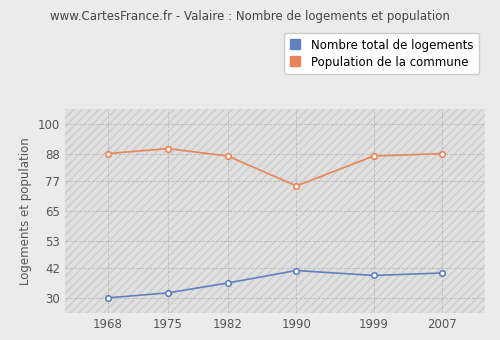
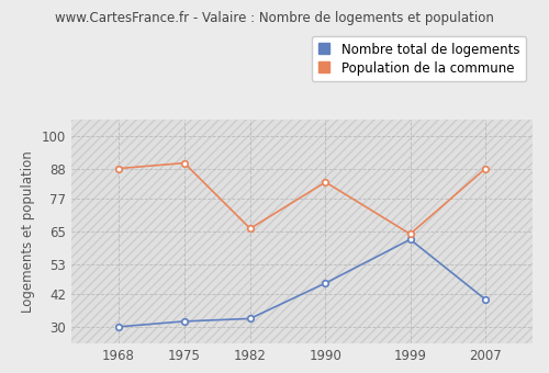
Nombre total de logements/1982: 36 -> 33
Population de la commune/1982: 87 -> 66
Nombre total de logements/1990: 41 -> 46
Population de la commune/1990: 75 -> 83
Nombre total de logements/1999: 39 -> 62
Population de la commune/1999: 87 -> 64
